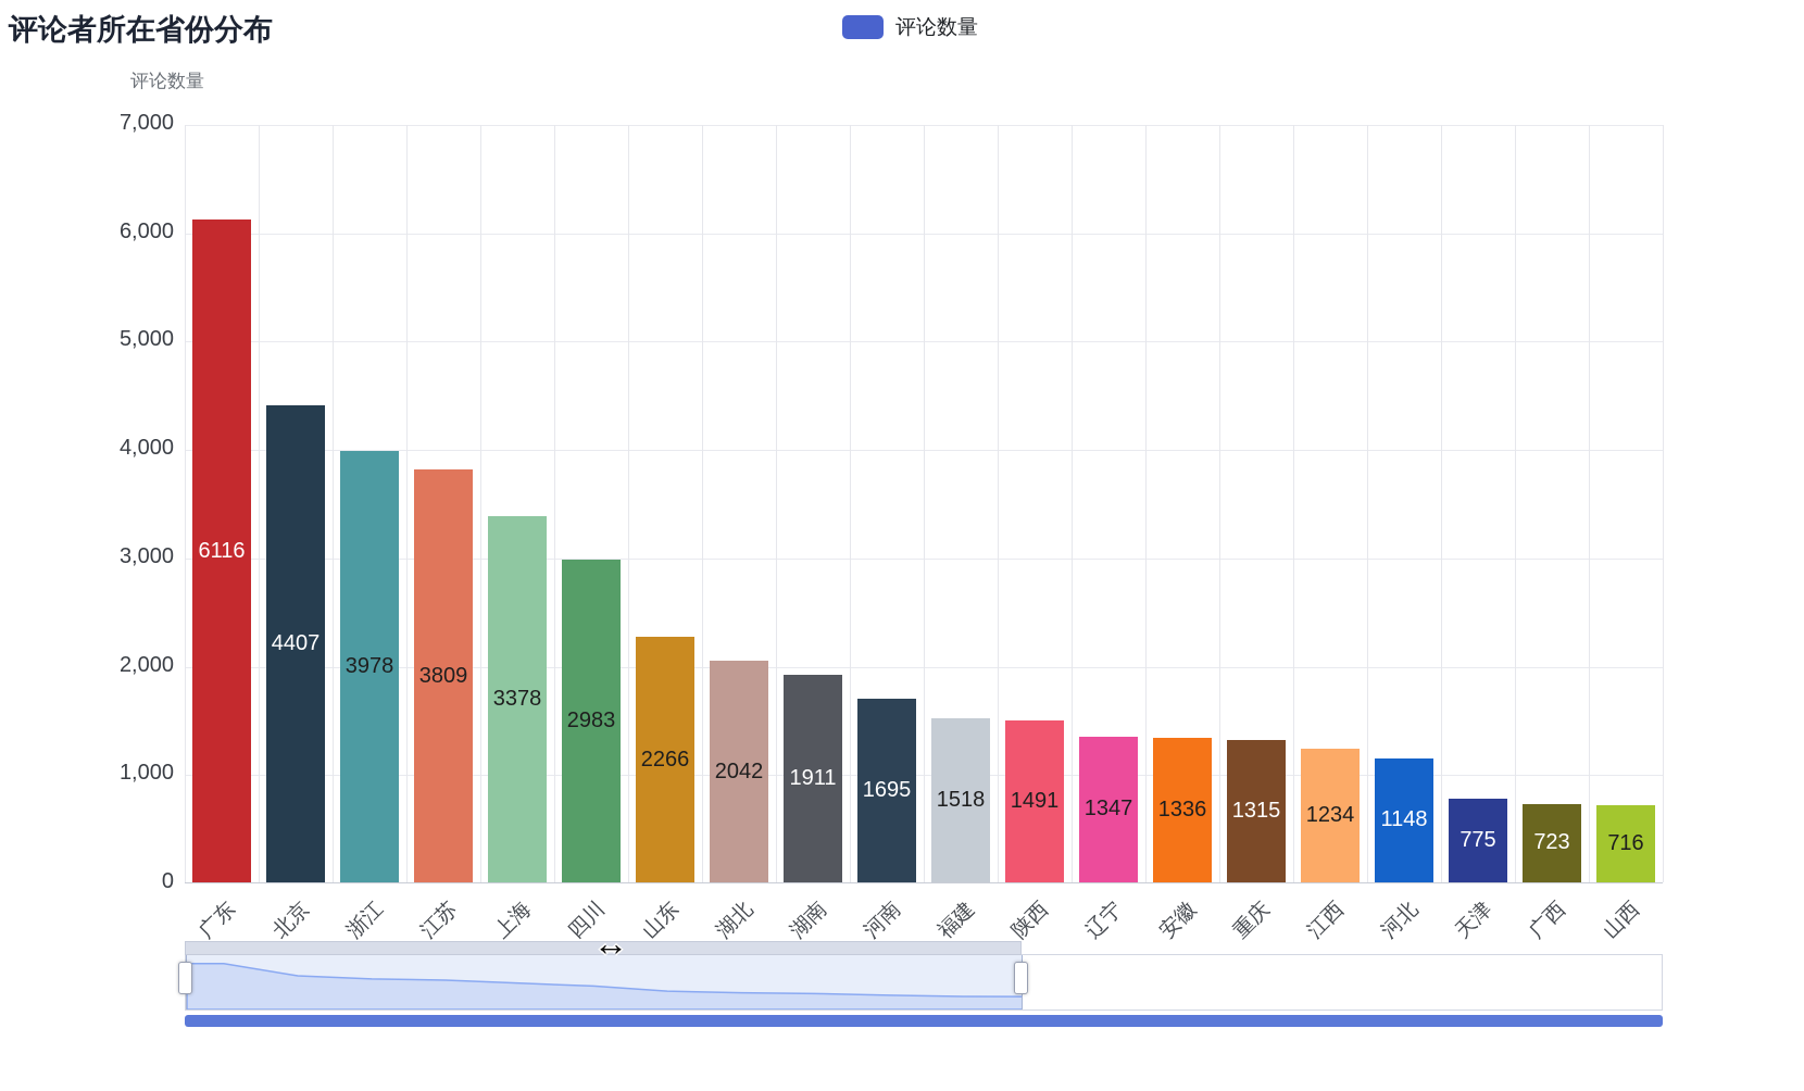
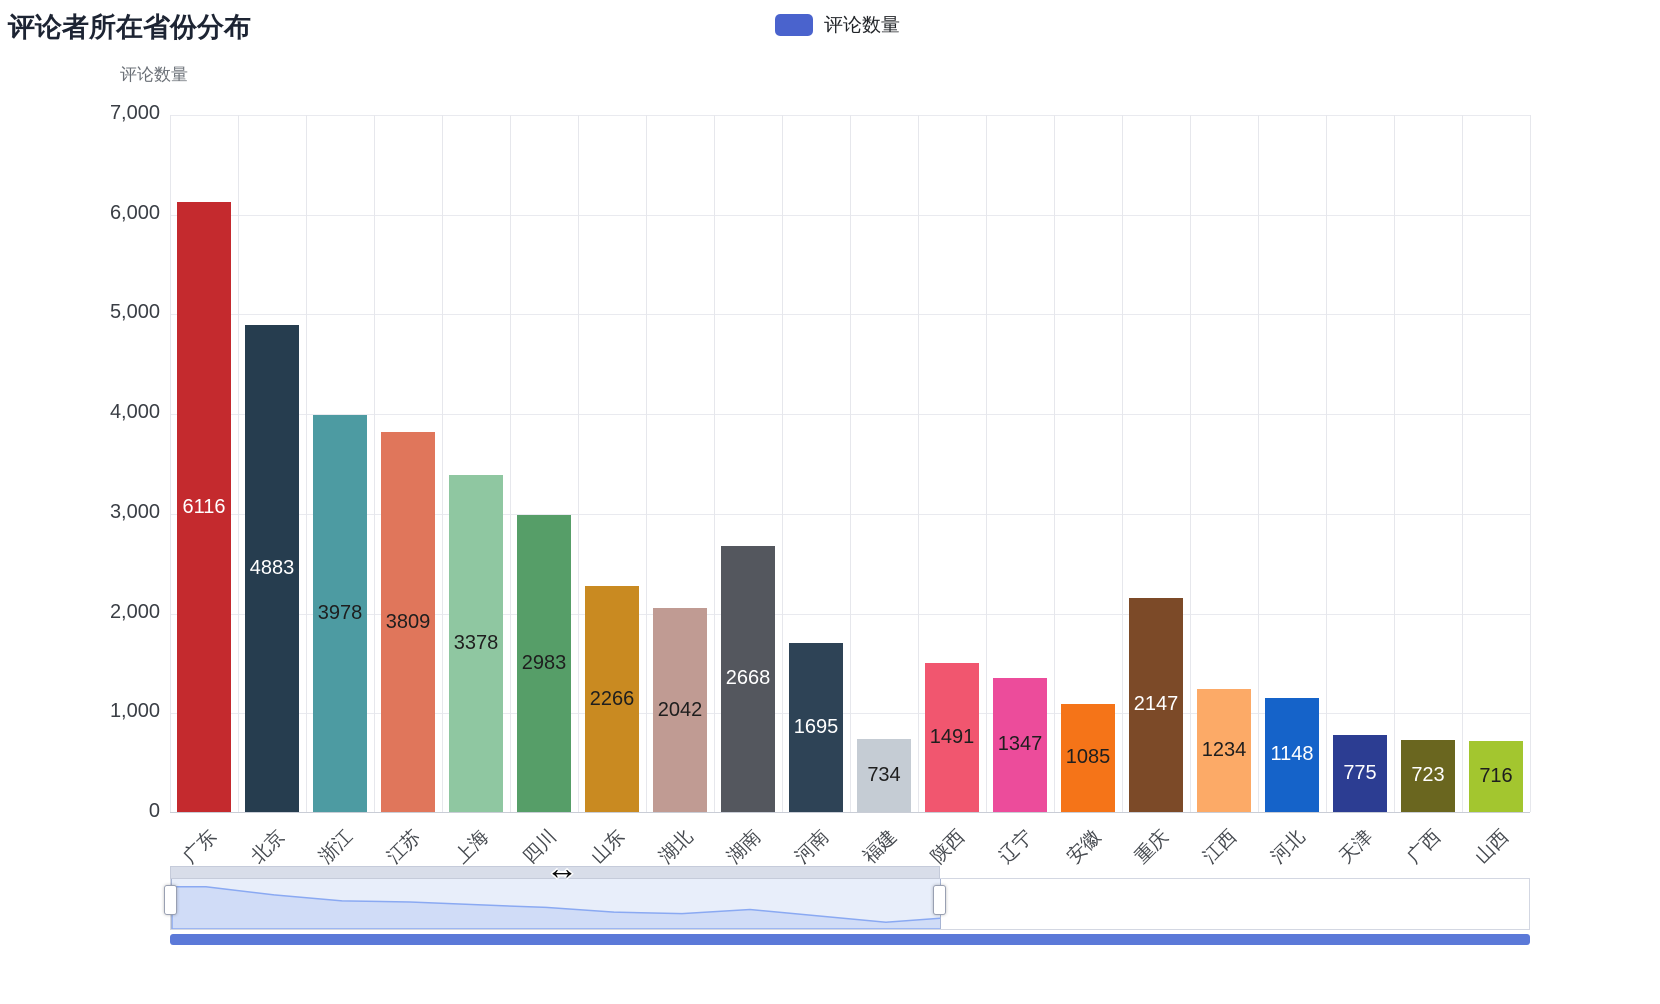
北京: 4407 -> 4883
湖南: 1911 -> 2668
福建: 1518 -> 734
安徽: 1336 -> 1085
重庆: 1315 -> 2147
